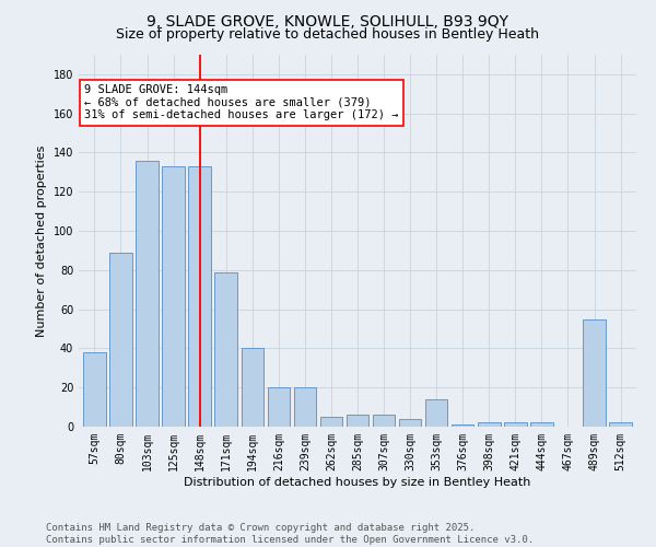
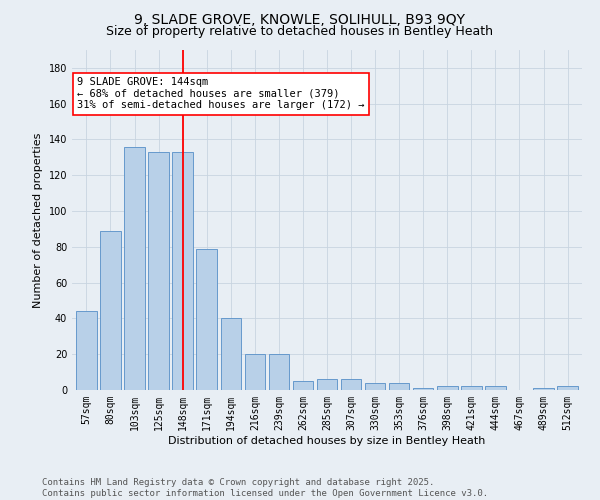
57sqm: 38 -> 44
353sqm: 14 -> 4
489sqm: 55 -> 1
